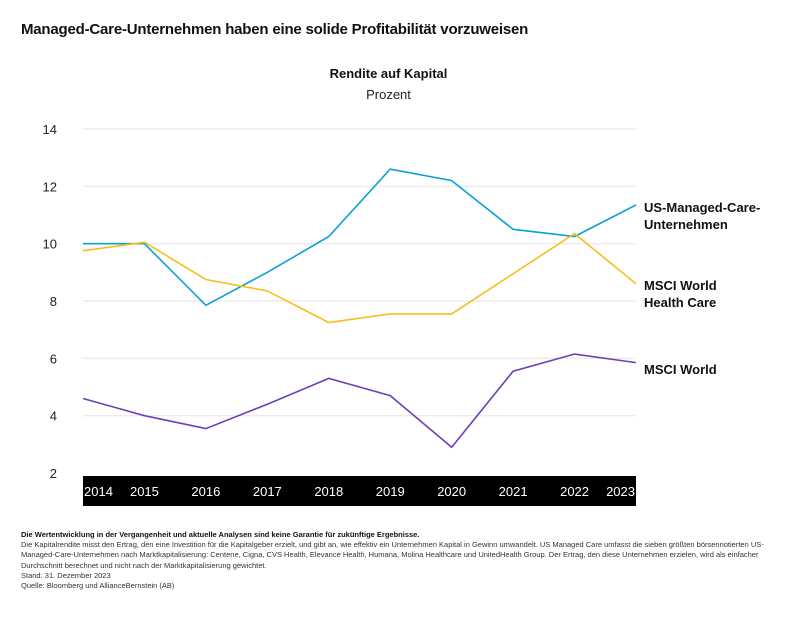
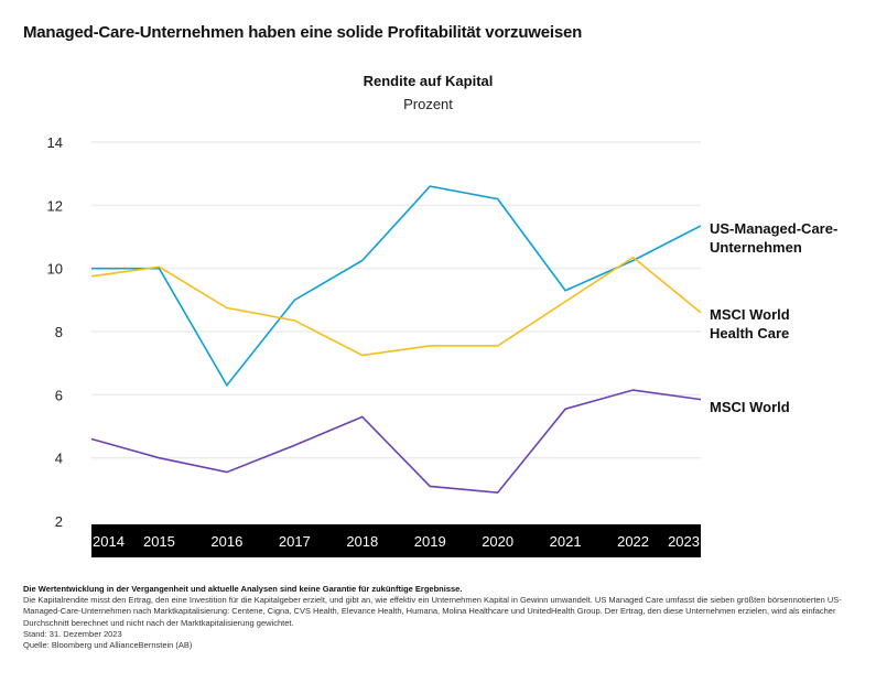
US-Managed-Care-Unternehmen/2016: 7.8 -> 6.3
MSCI World/2019: 4.7 -> 3.1
US-Managed-Care-Unternehmen/2021: 10.5 -> 9.3
